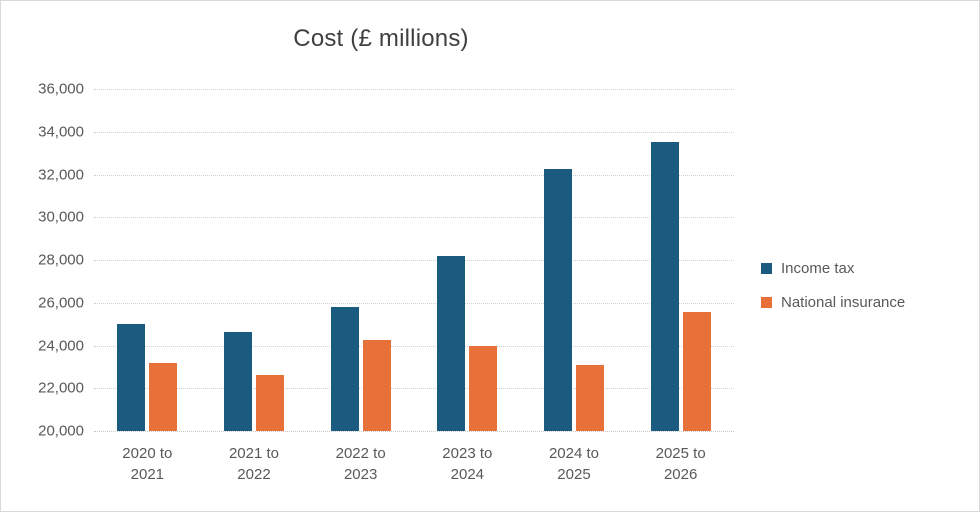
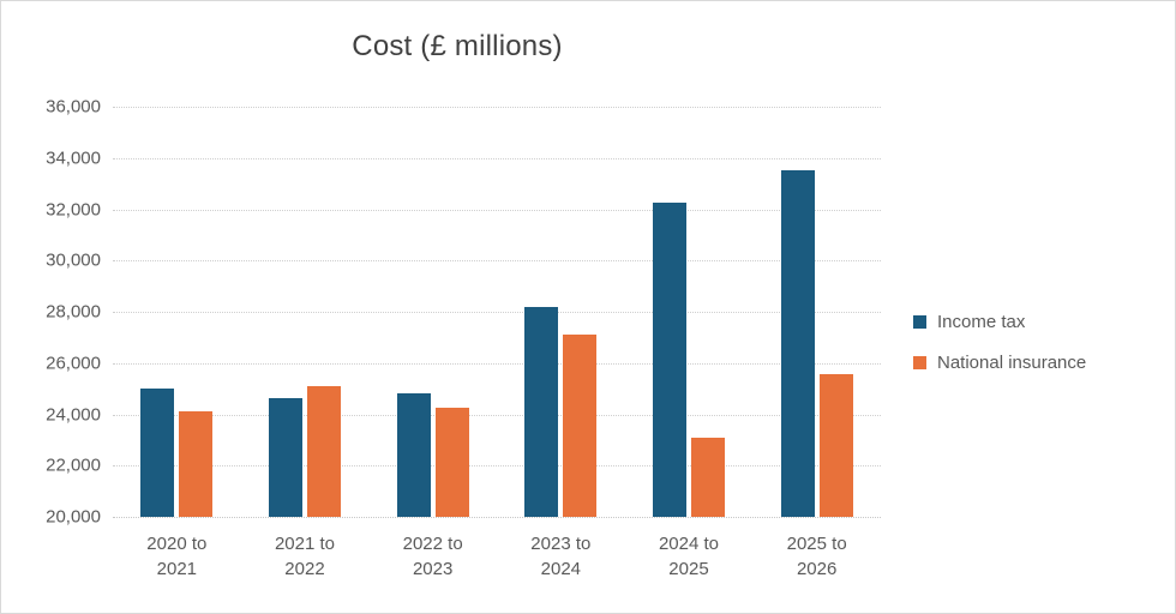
National insurance/2020 to 2021: 23200 -> 24100
National insurance/2021 to 2022: 22600 -> 25100
Income tax/2022 to 2023: 25800 -> 24800
National insurance/2023 to 2024: 24000 -> 27100
